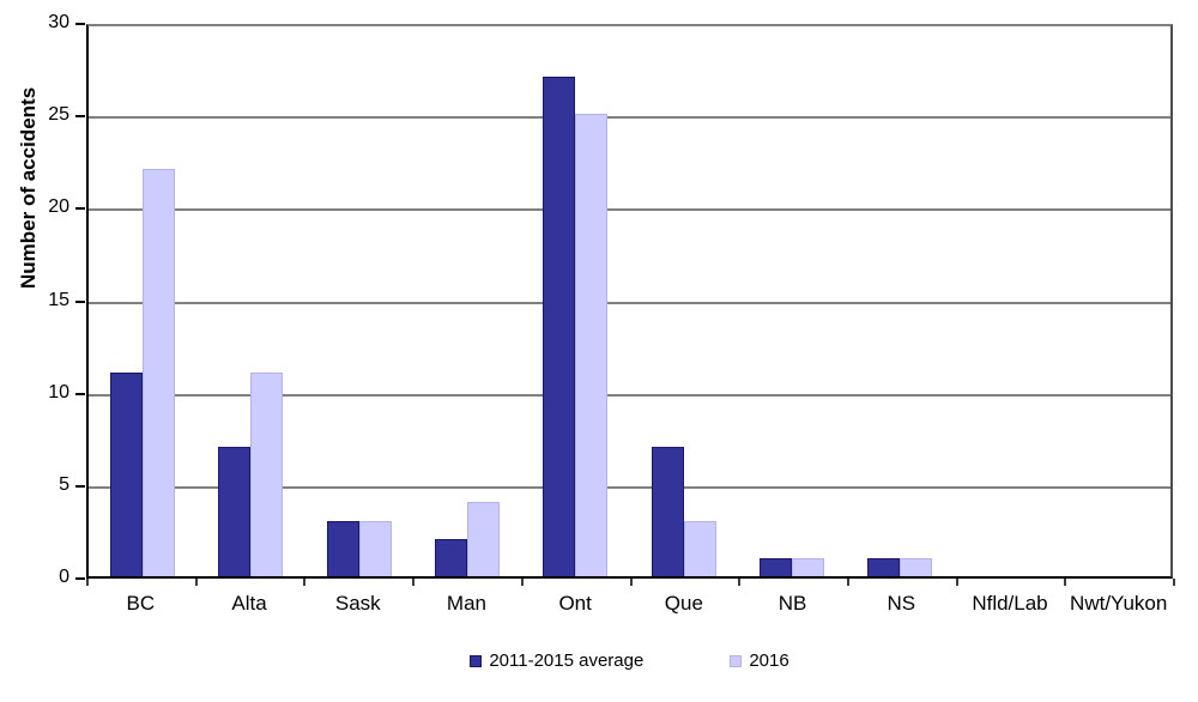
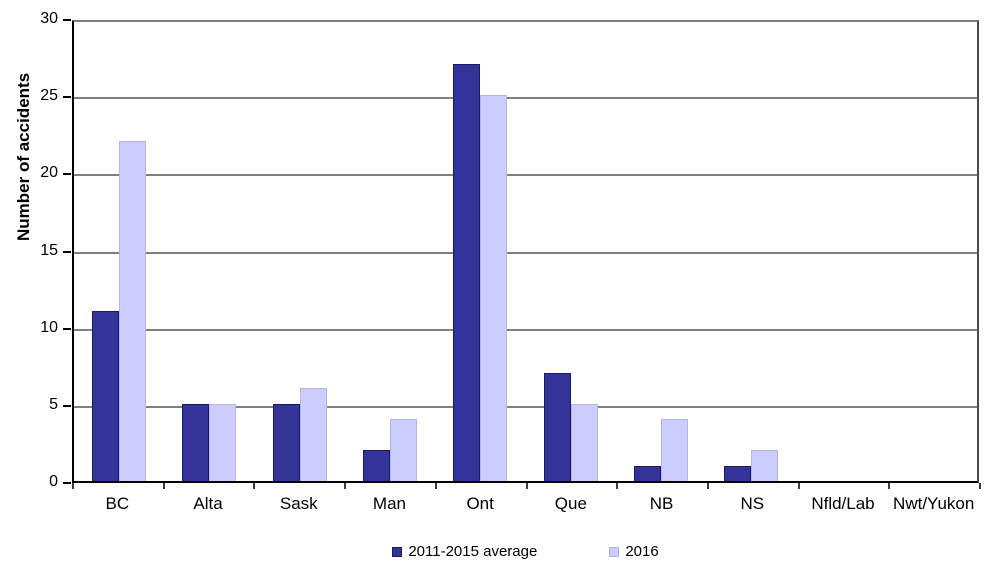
2011-2015 average/Alta: 7 -> 5
2016/Alta: 11 -> 5
2011-2015 average/Sask: 3 -> 5
2016/Sask: 3 -> 6
2016/Que: 3 -> 5
2016/NB: 1 -> 4
2016/NS: 1 -> 2
